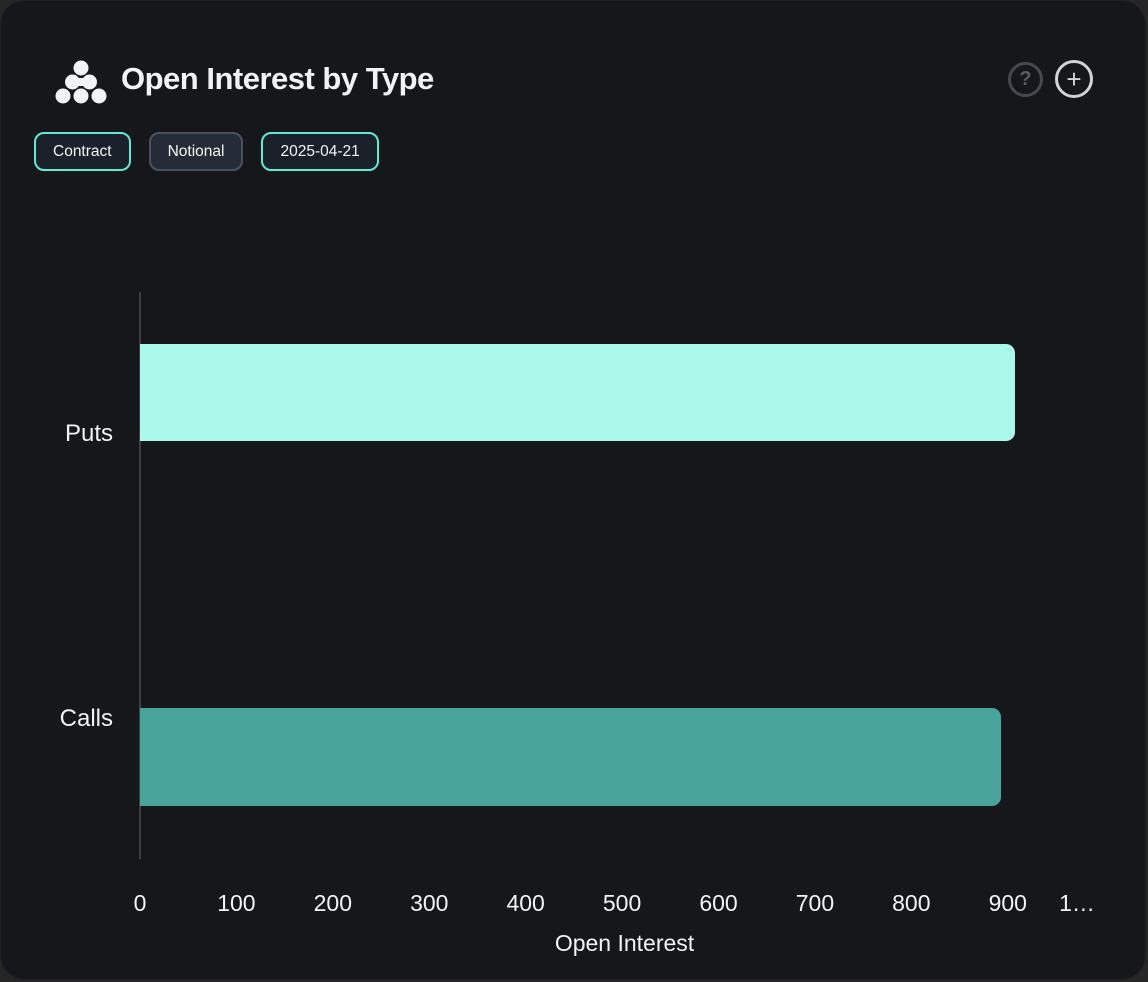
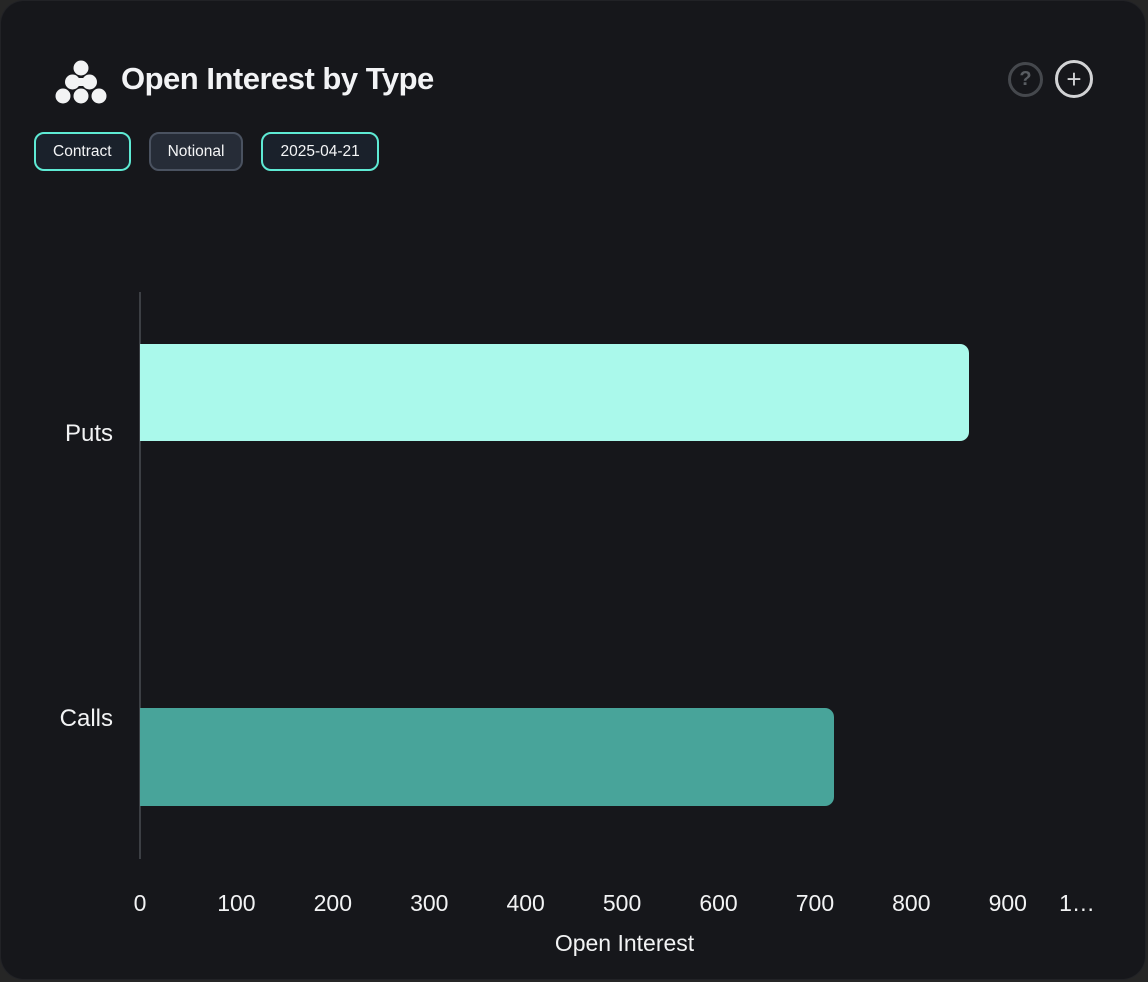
Puts: 910 -> 860
Calls: 890 -> 720
